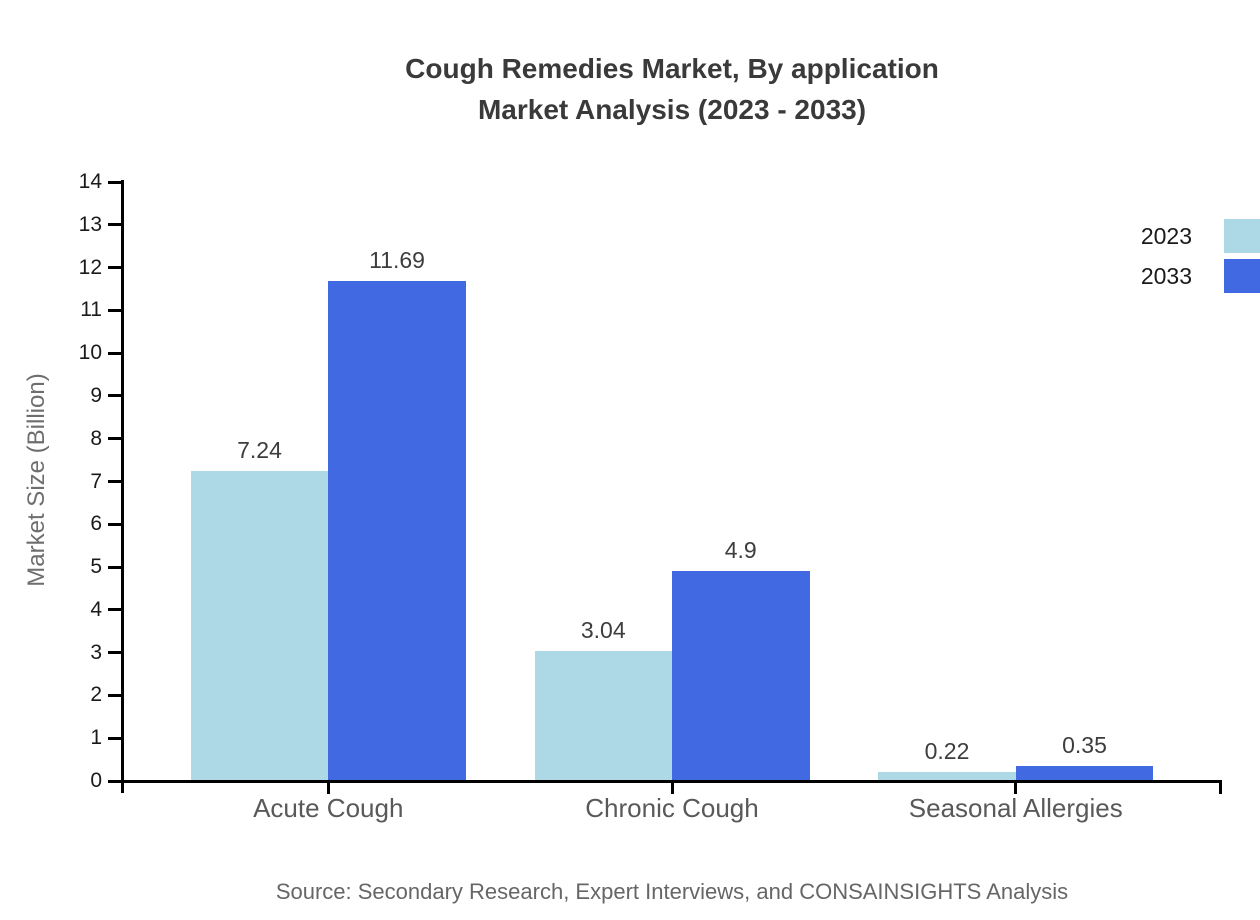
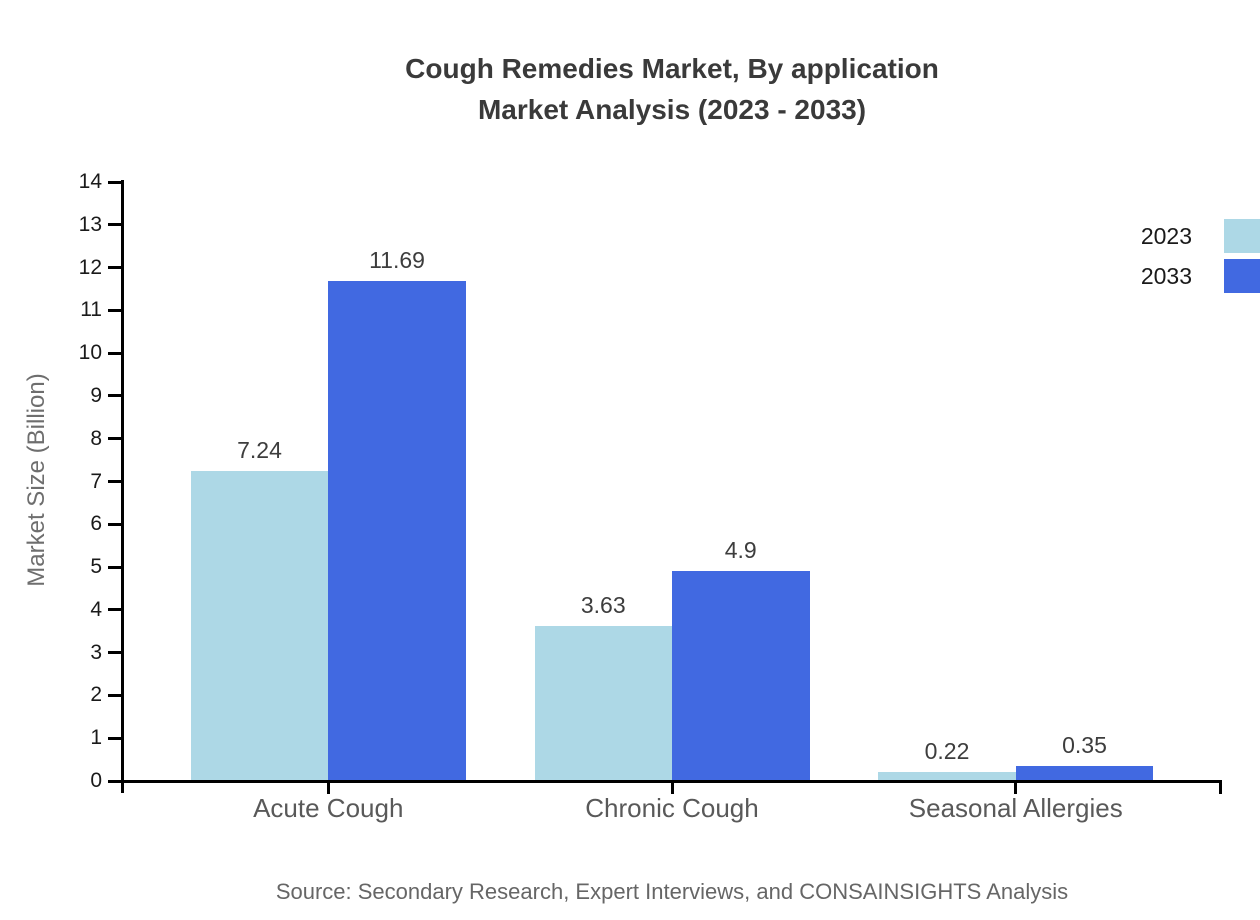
2023/Chronic Cough: 3.04 -> 3.63
